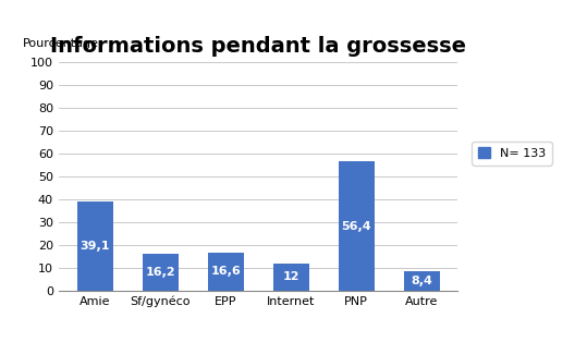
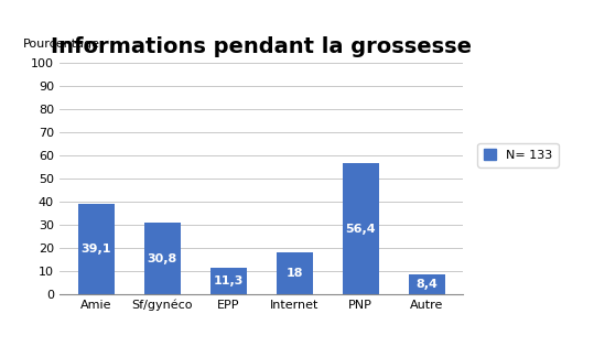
Sf/gynéco: 16,2 -> 30,8
EPP: 16,6 -> 11,3
Internet: 12 -> 18
